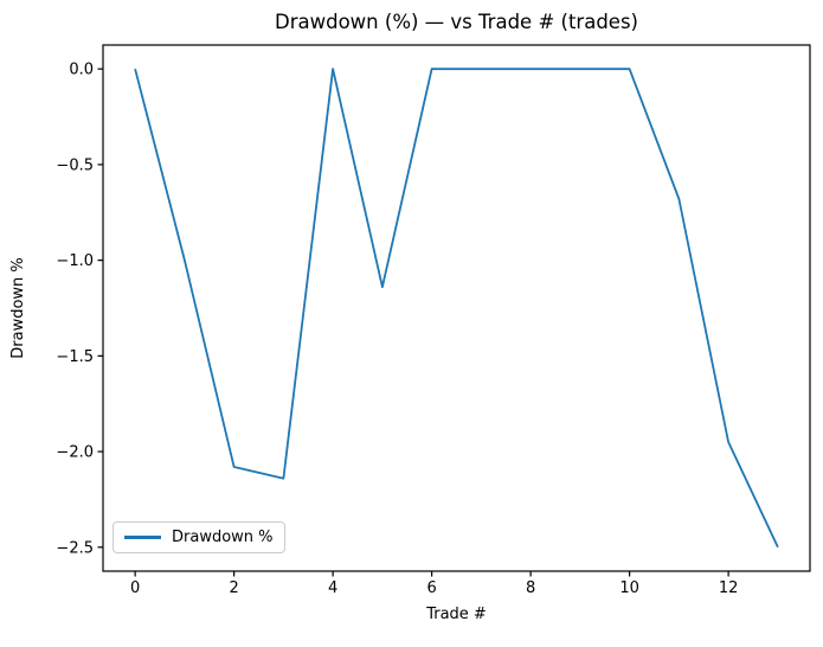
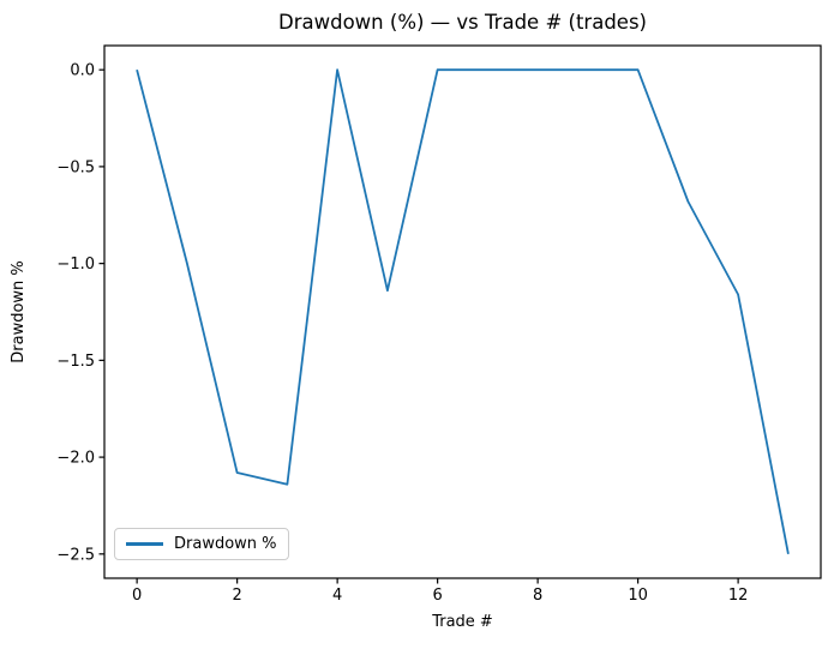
12: -1.95 -> -1.16
